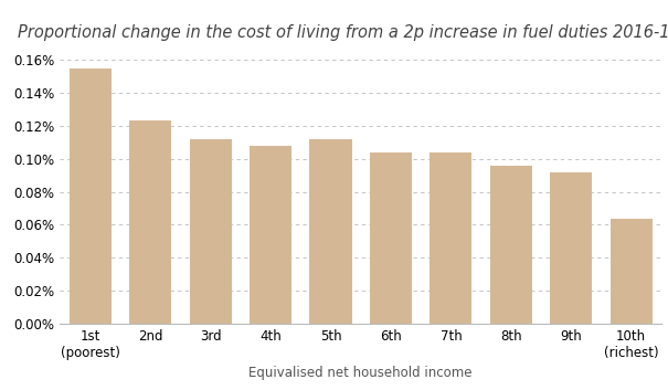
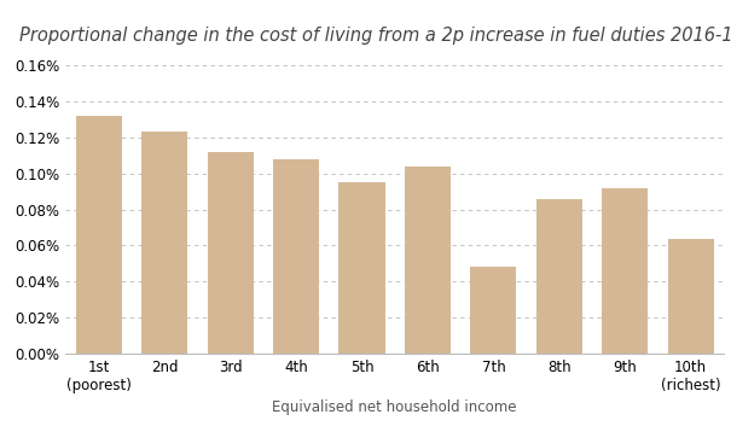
1st (poorest): 0.155% -> 0.132%
5th: 0.112% -> 0.095%
7th: 0.104% -> 0.048%
8th: 0.096% -> 0.086%
